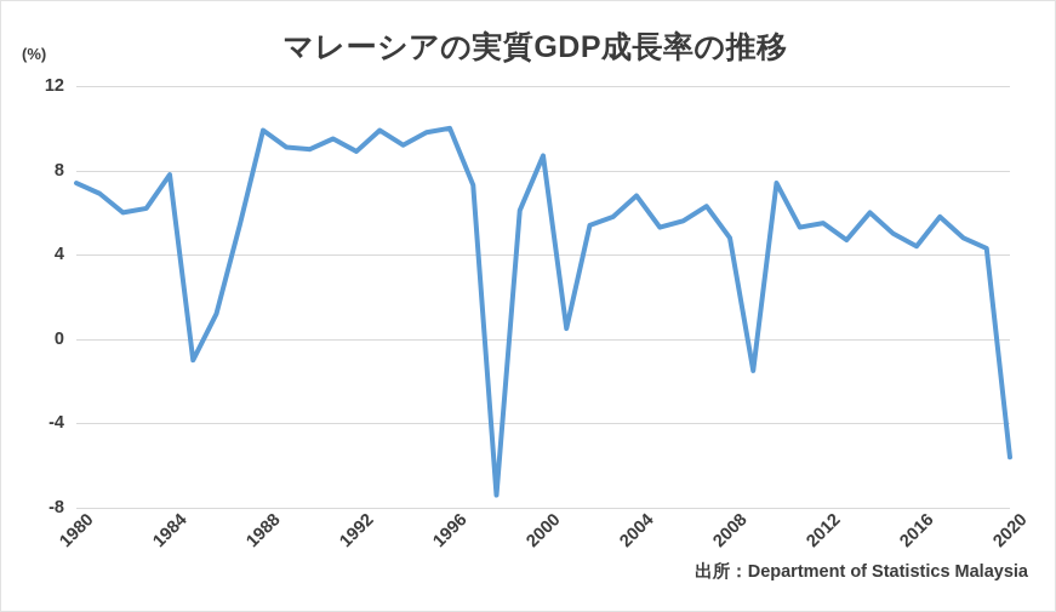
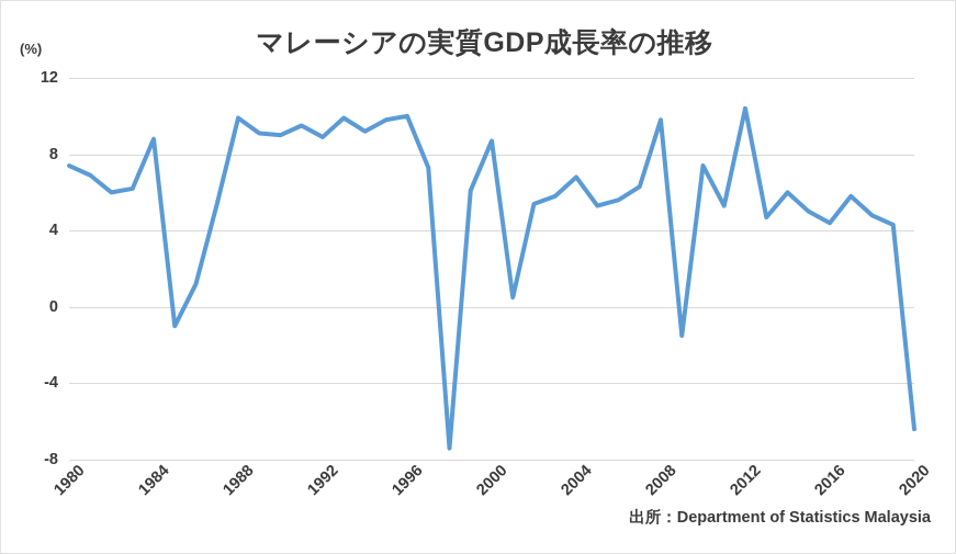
1984: 7.8 -> 8.8
2008: 4.8 -> 9.8
2012: 5.5 -> 10.4
2020: -5.6 -> -6.4
